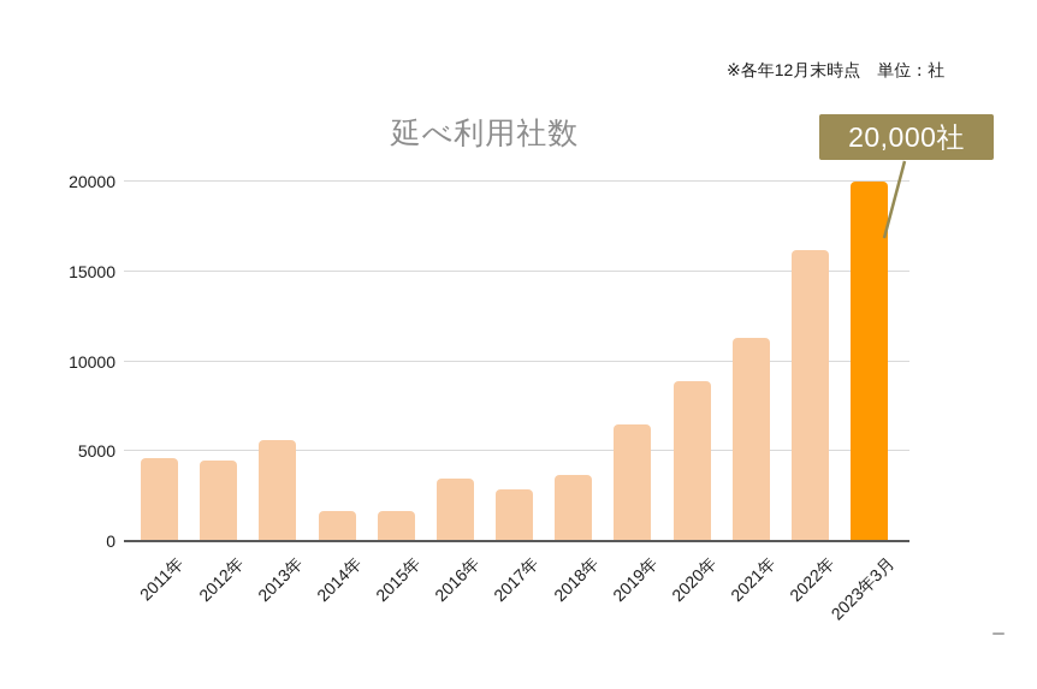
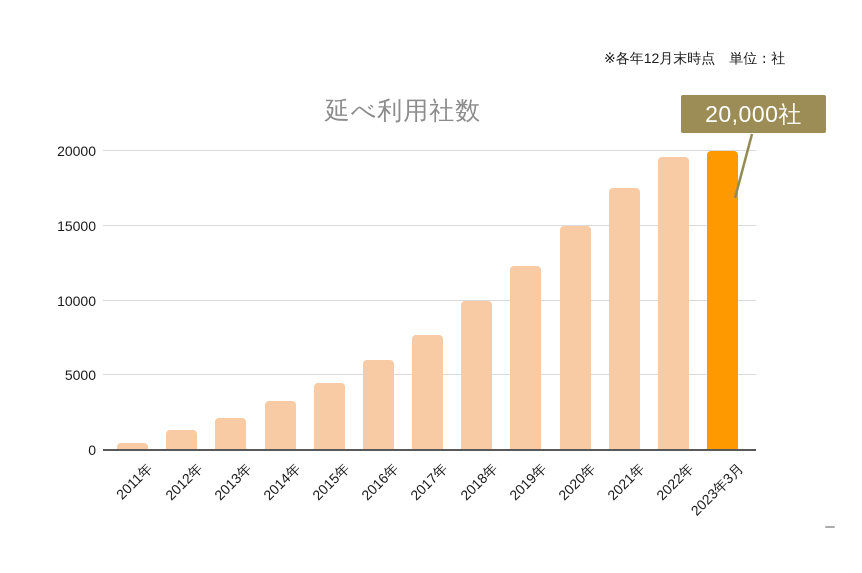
2011年: 4600 -> 400
2012年: 4500 -> 1400
2013年: 5600 -> 2200
2014年: 1700 -> 3300
2015年: 1700 -> 4500
2016年: 3500 -> 6000
2017年: 2900 -> 7700
2018年: 3700 -> 10000
2019年: 6500 -> 12300
2020年: 8900 -> 15000
2021年: 11300 -> 17500
2022年: 16200 -> 19600
